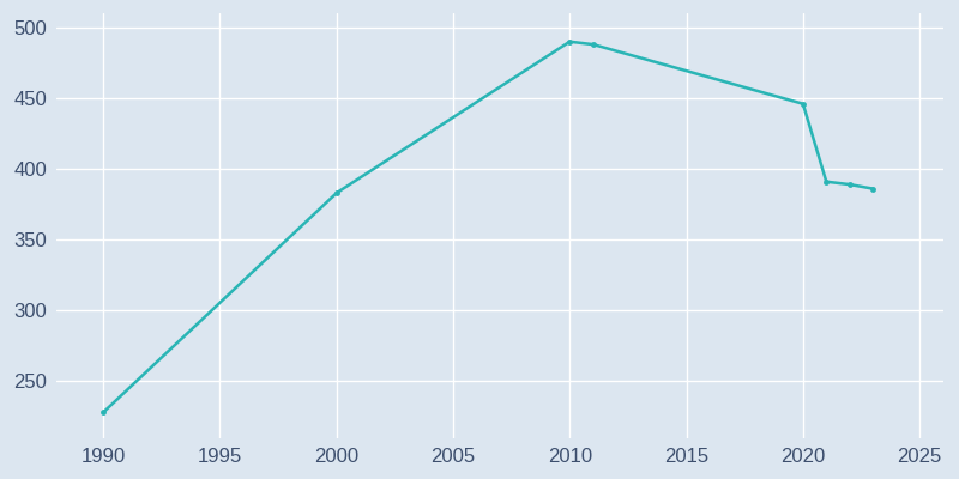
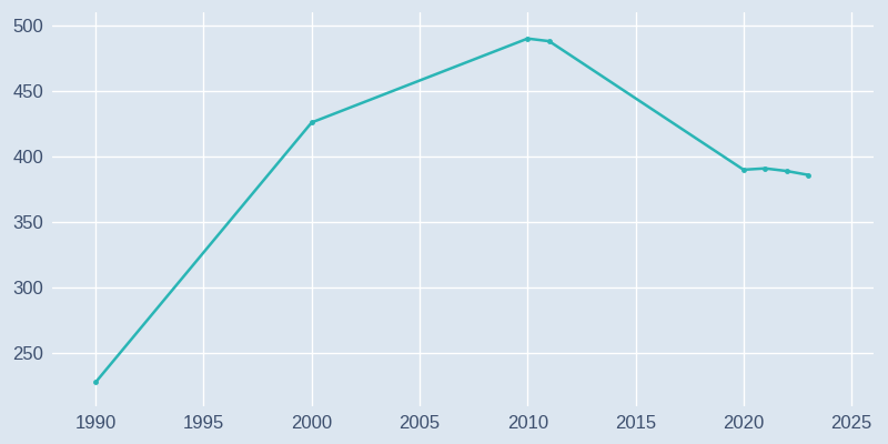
2000: 383 -> 426
2020: 446 -> 390
